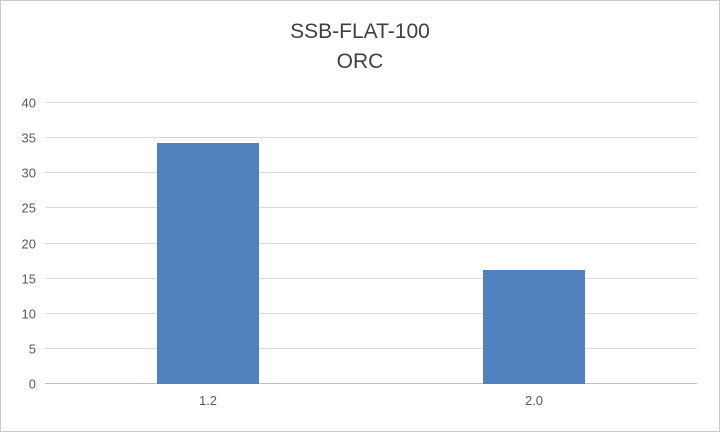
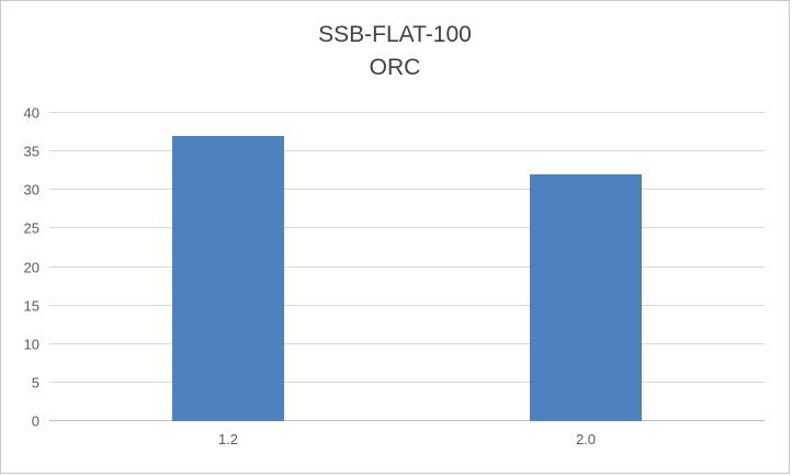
1.2: 34 -> 37
2.0: 16 -> 32
